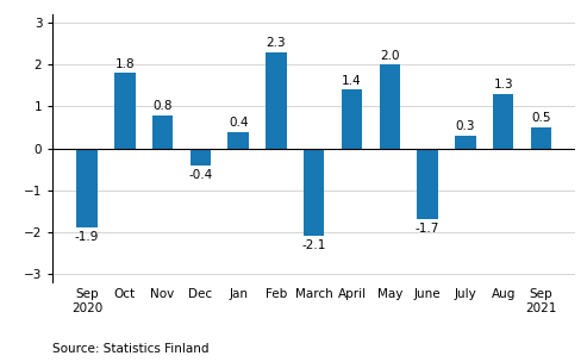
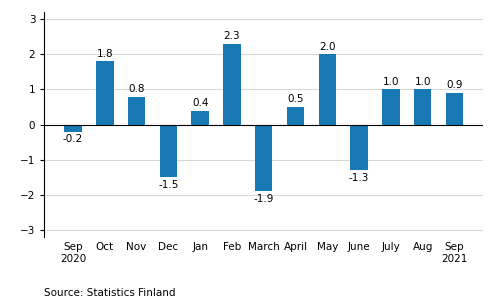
Sep 2020: -1.9 -> -0.2
Dec: -0.4 -> -1.5
March: -2.1 -> -1.9
April: 1.4 -> 0.5
June: -1.7 -> -1.3
July: 0.3 -> 1.0
Aug: 1.3 -> 1.0
Sep 2021: 0.5 -> 0.9
